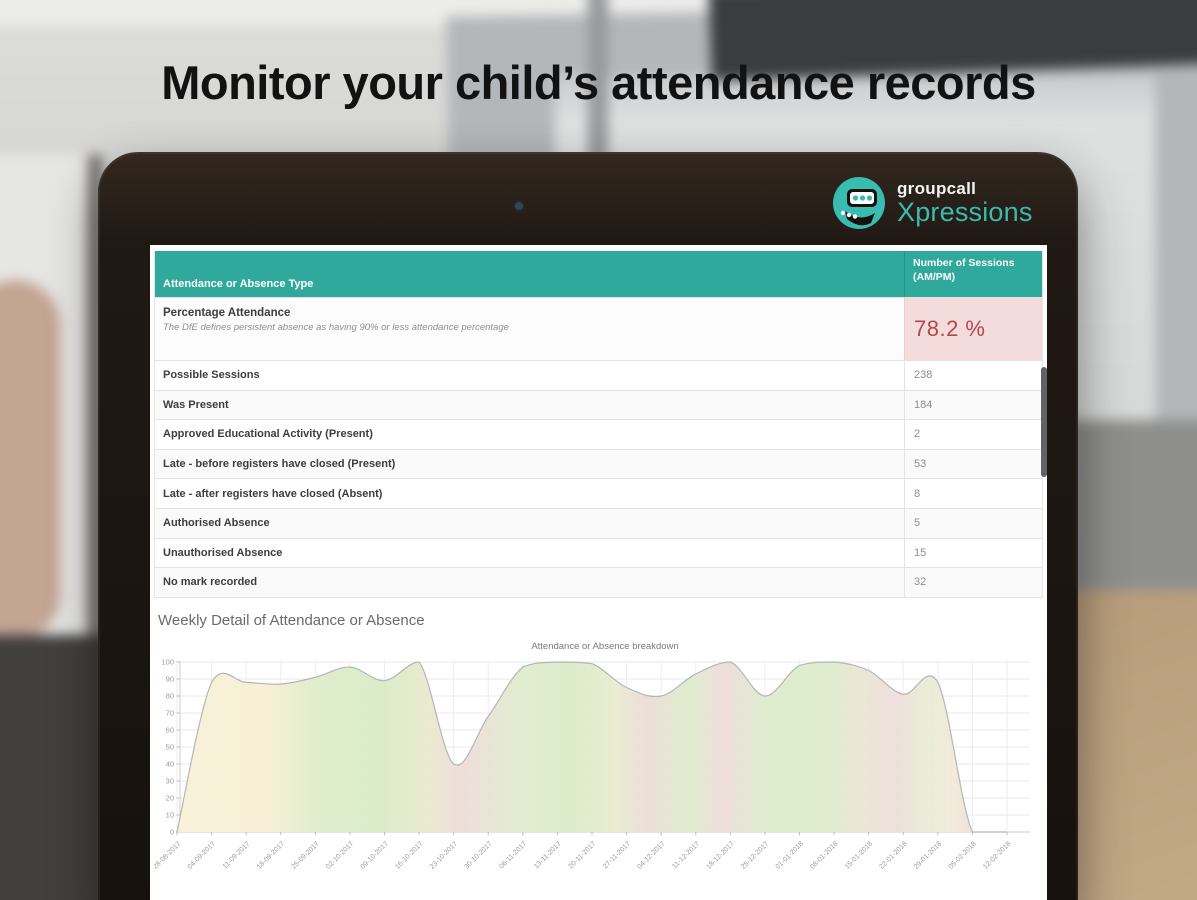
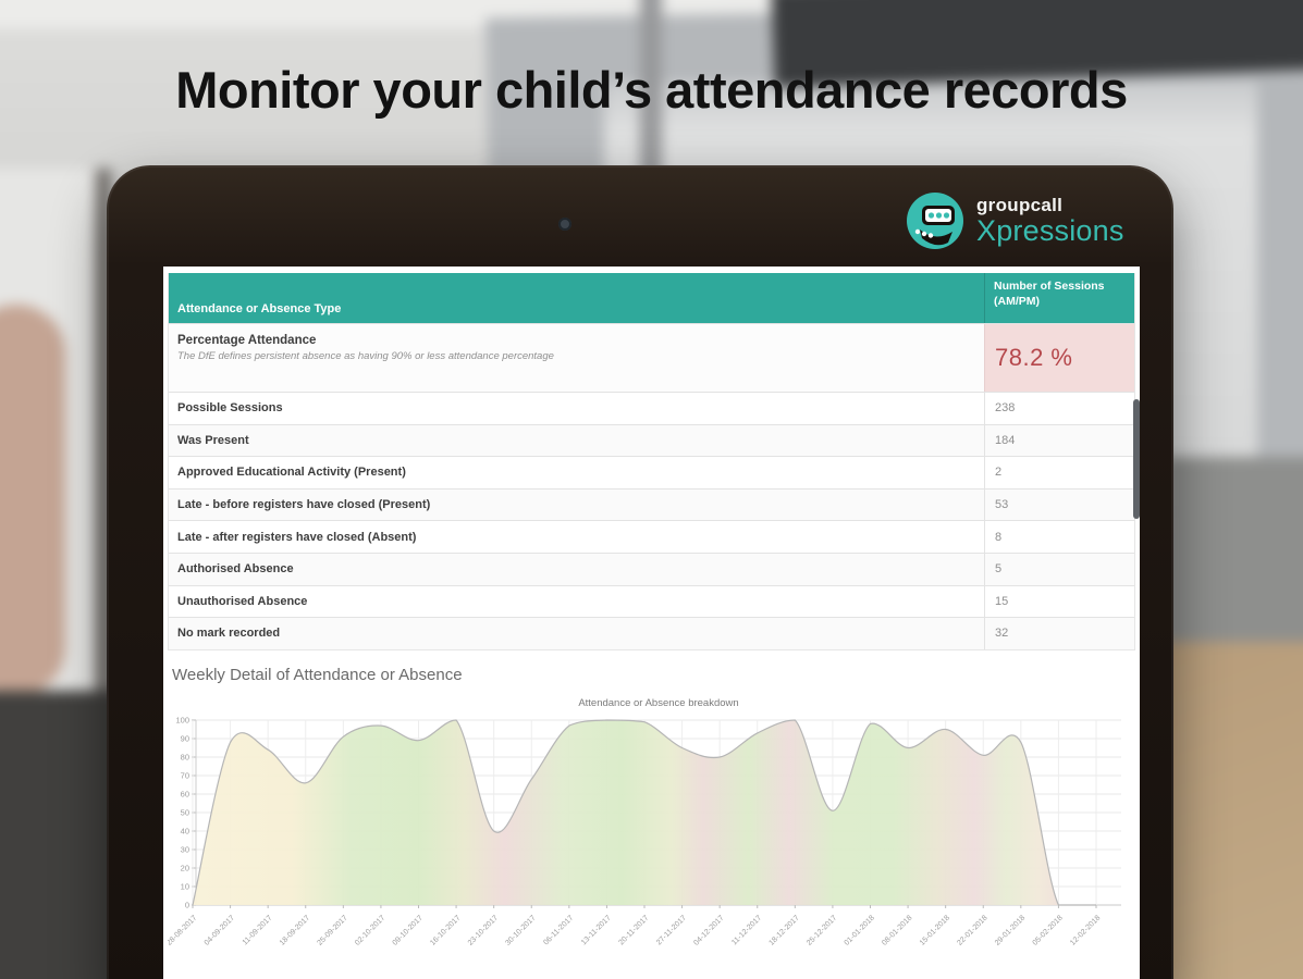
11-09-2017: 88 -> 84
18-09-2017: 87 -> 66
25-12-2017: 80 -> 51
08-01-2018: 100 -> 85
